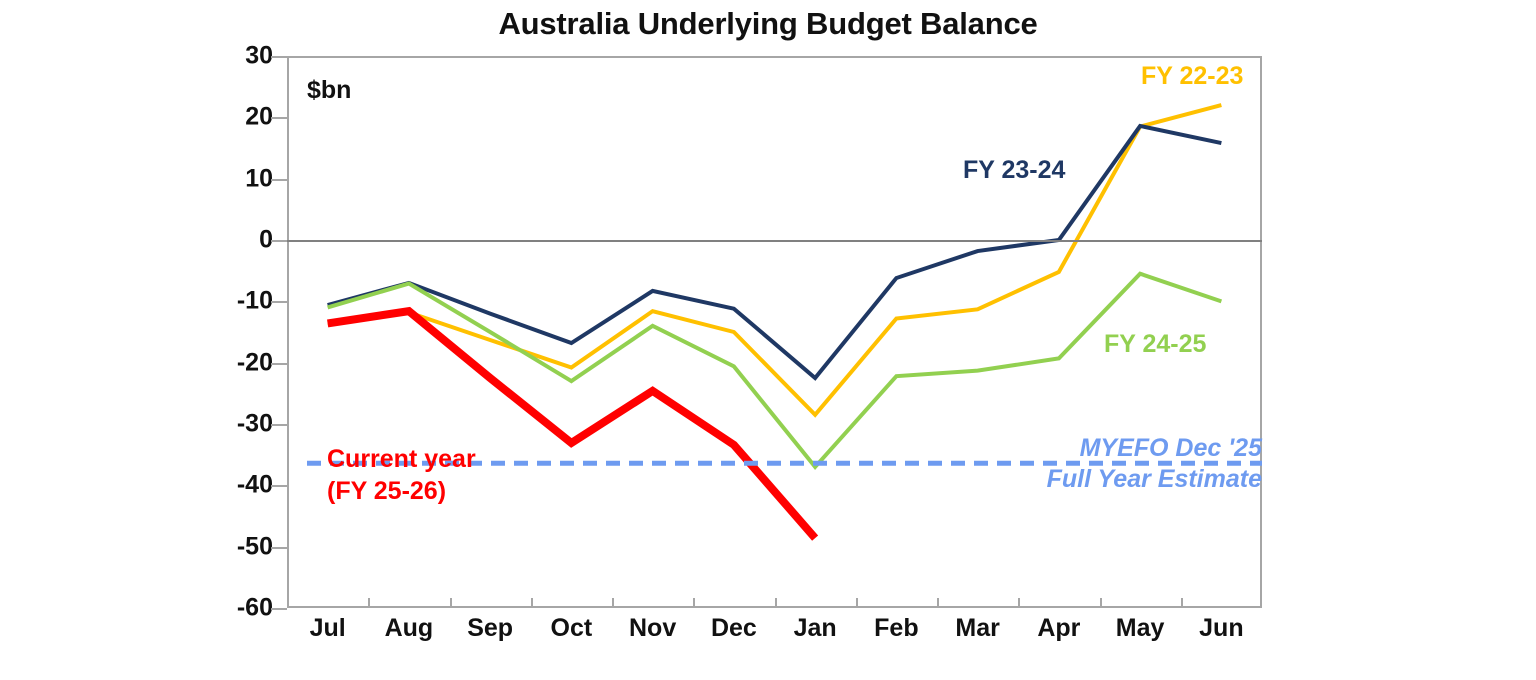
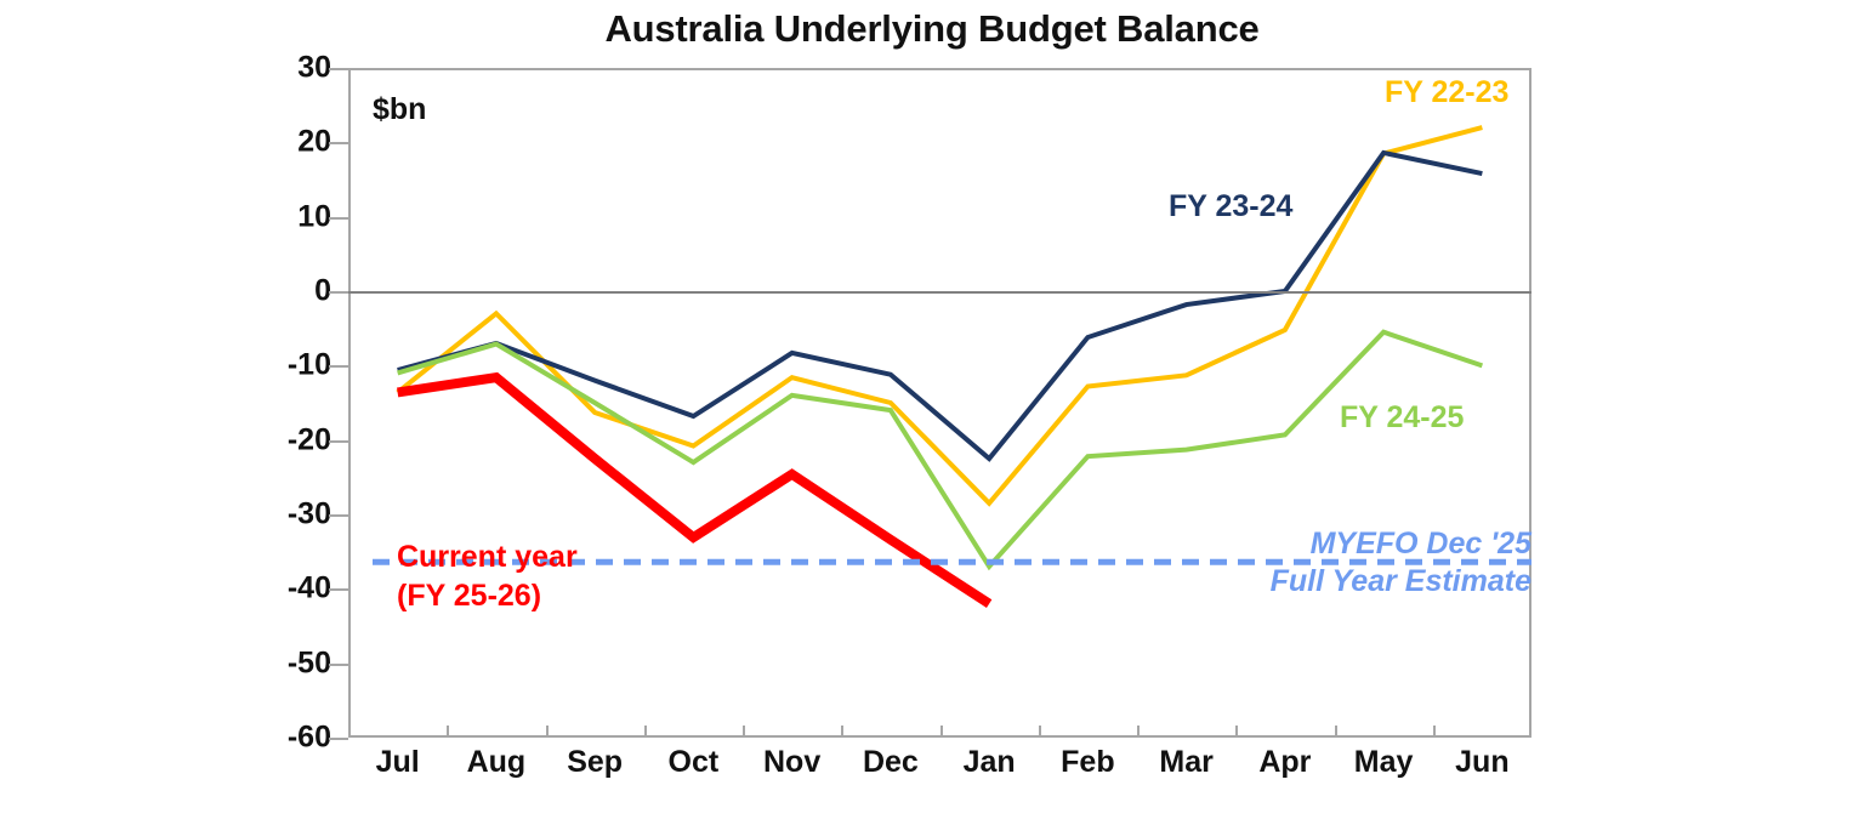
FY 22-23/Aug: -12 -> -3
FY 24-25/Dec: -21 -> -16
Current year (FY 25-26)/Jan: -49 -> -42
